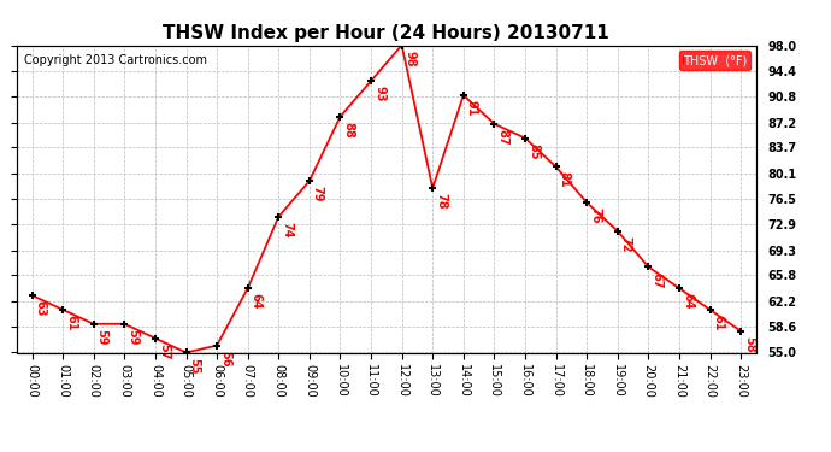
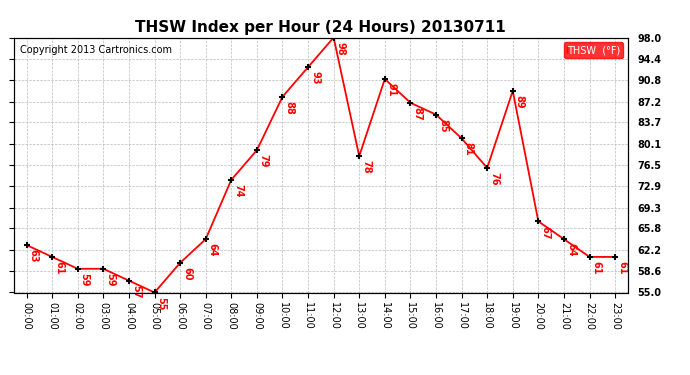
06:00: 56 -> 60
19:00: 72 -> 89
23:00: 58 -> 61
